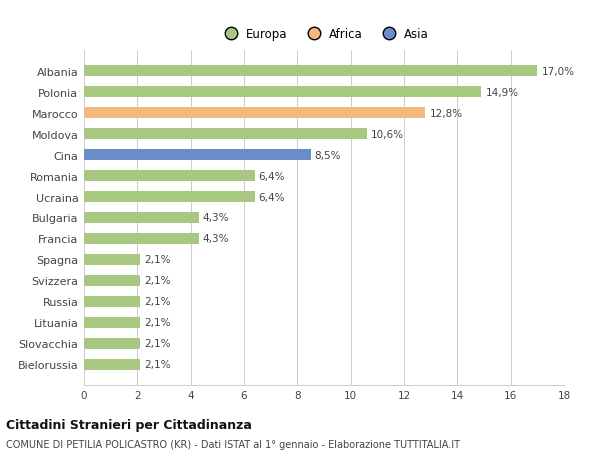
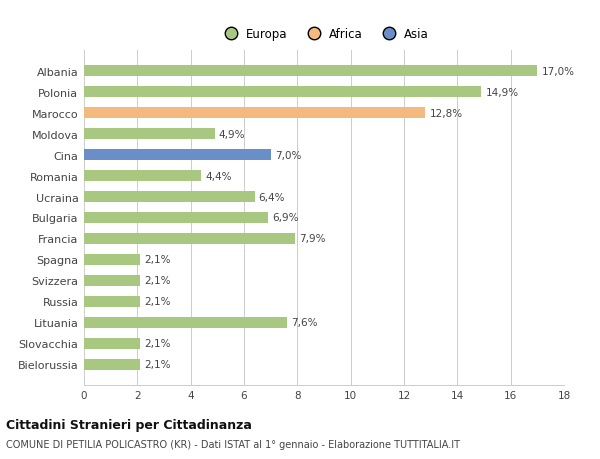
Moldova: 10,6% -> 4,9%
Cina: 8,5% -> 7,0%
Romania: 6,4% -> 4,4%
Bulgaria: 4,3% -> 6,9%
Francia: 4,3% -> 7,9%
Lituania: 2,1% -> 7,6%
